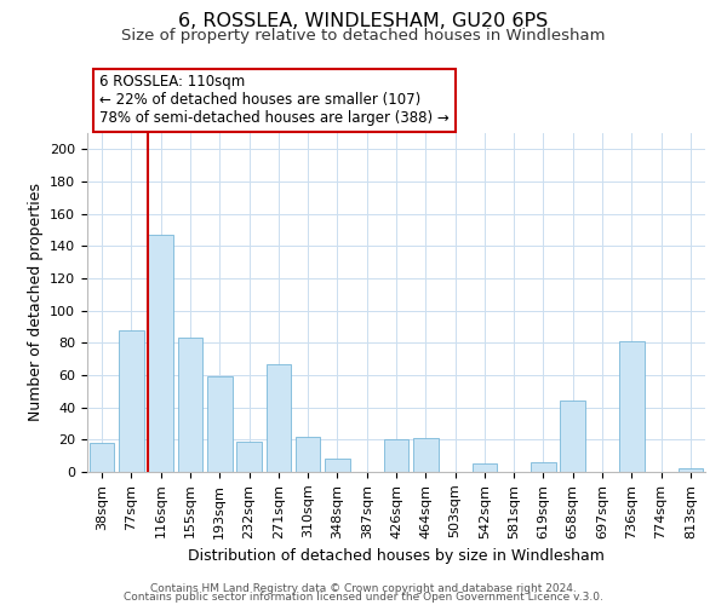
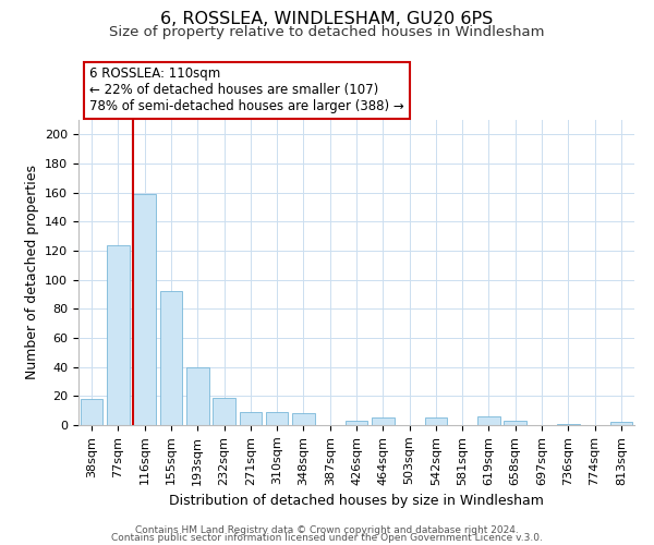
77sqm: 88 -> 124
116sqm: 147 -> 159
155sqm: 83 -> 92
193sqm: 59 -> 40
271sqm: 67 -> 9
310sqm: 22 -> 9
426sqm: 20 -> 3
464sqm: 21 -> 5
658sqm: 44 -> 3
736sqm: 81 -> 1
